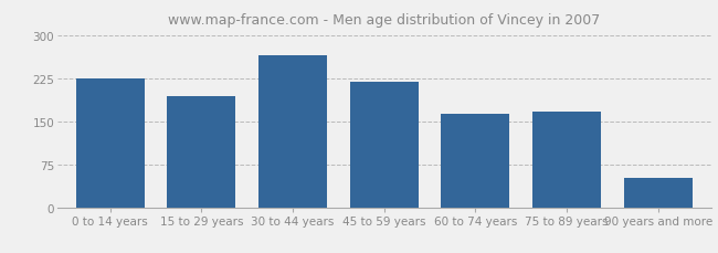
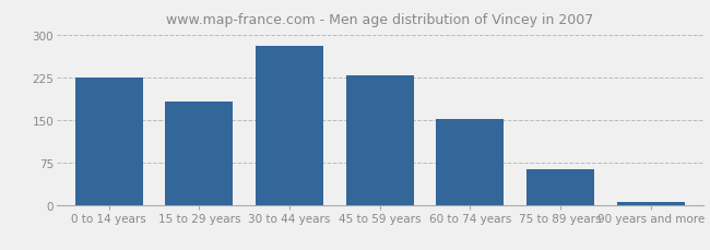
15 to 29 years: 194 -> 183
30 to 44 years: 264 -> 281
45 to 59 years: 218 -> 228
60 to 74 years: 162 -> 151
75 to 89 years: 166 -> 63
90 years and more: 52 -> 5
